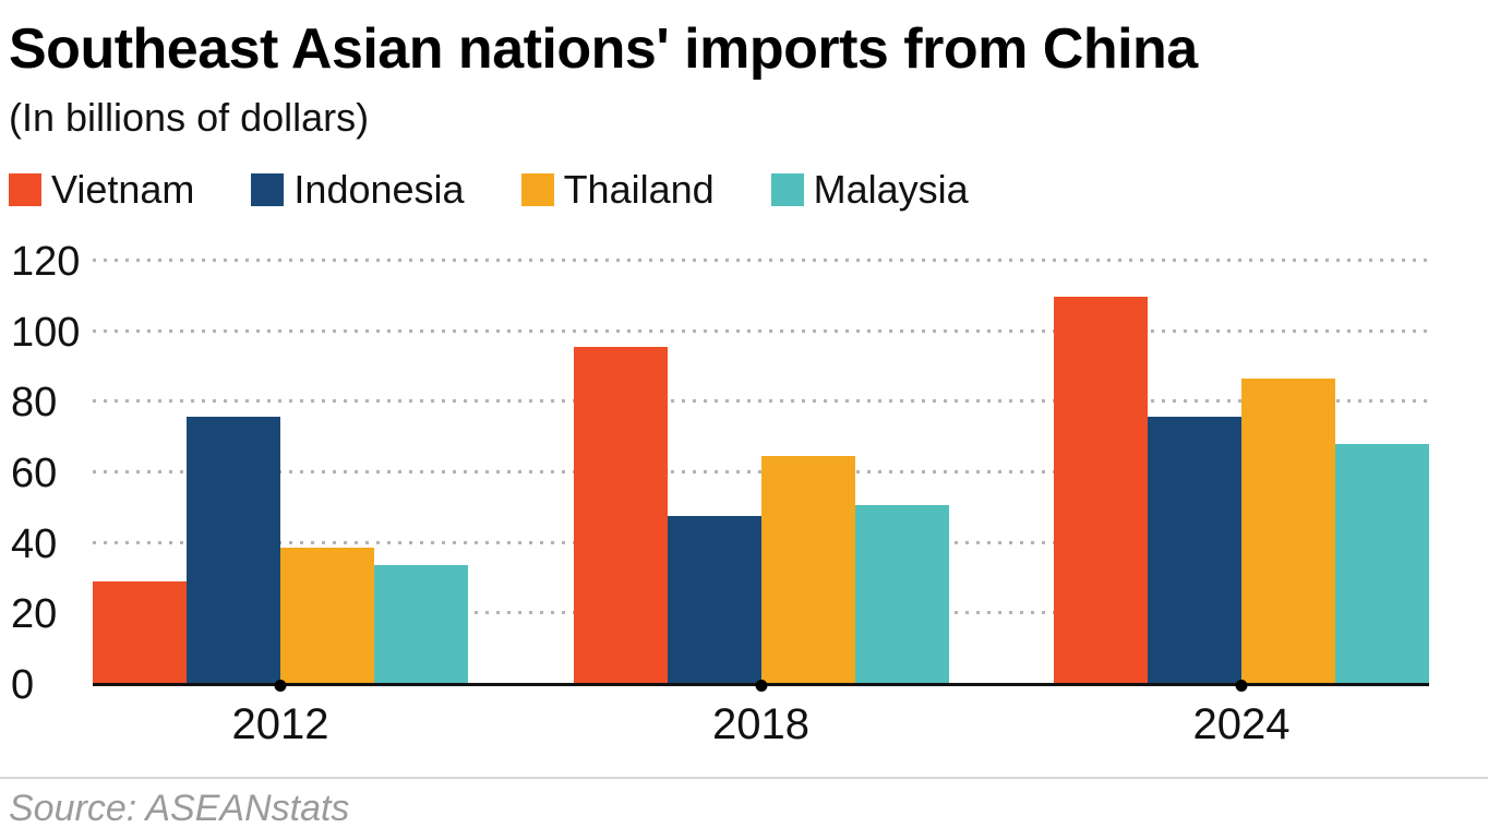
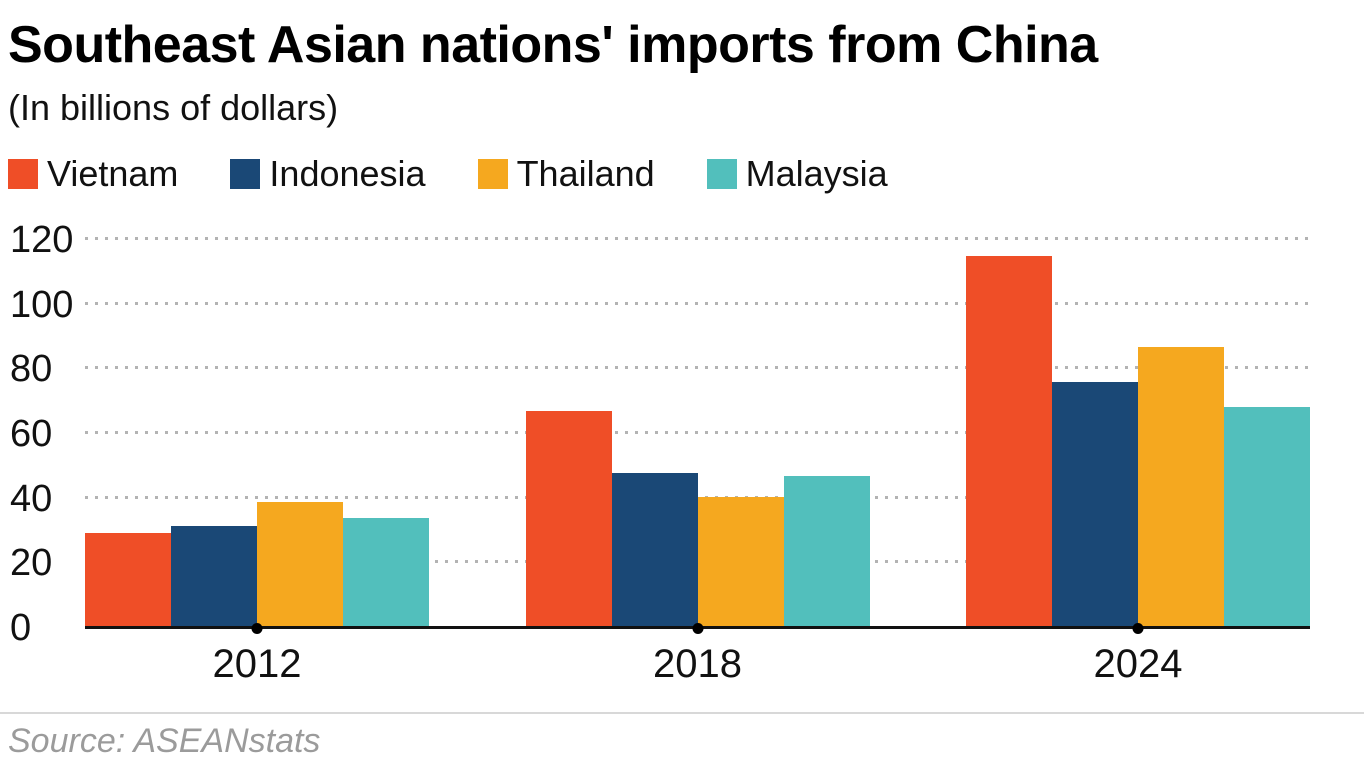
Indonesia/2012: 76 -> 32
Vietnam/2018: 96 -> 67
Thailand/2018: 65 -> 40
Malaysia/2018: 51 -> 47
Vietnam/2024: 110 -> 115
